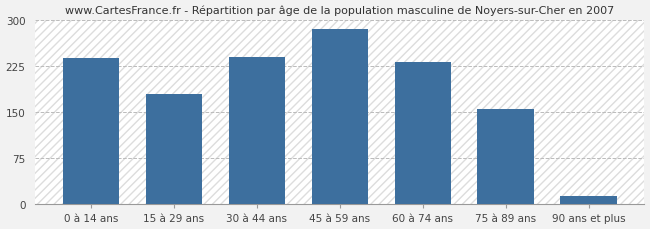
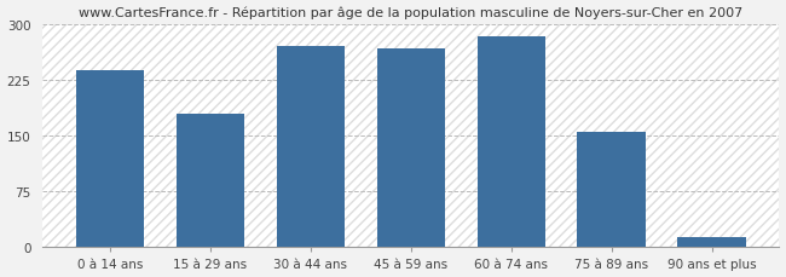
30 à 44 ans: 240 -> 270
45 à 59 ans: 285 -> 268
60 à 74 ans: 232 -> 284
